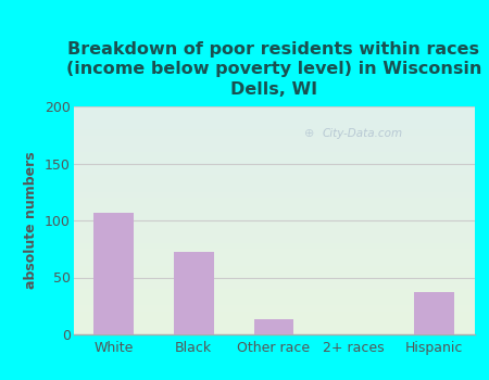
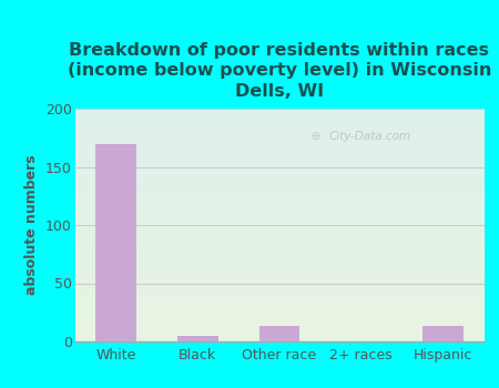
White: 107 -> 170
Black: 72 -> 5
Hispanic: 37 -> 13
